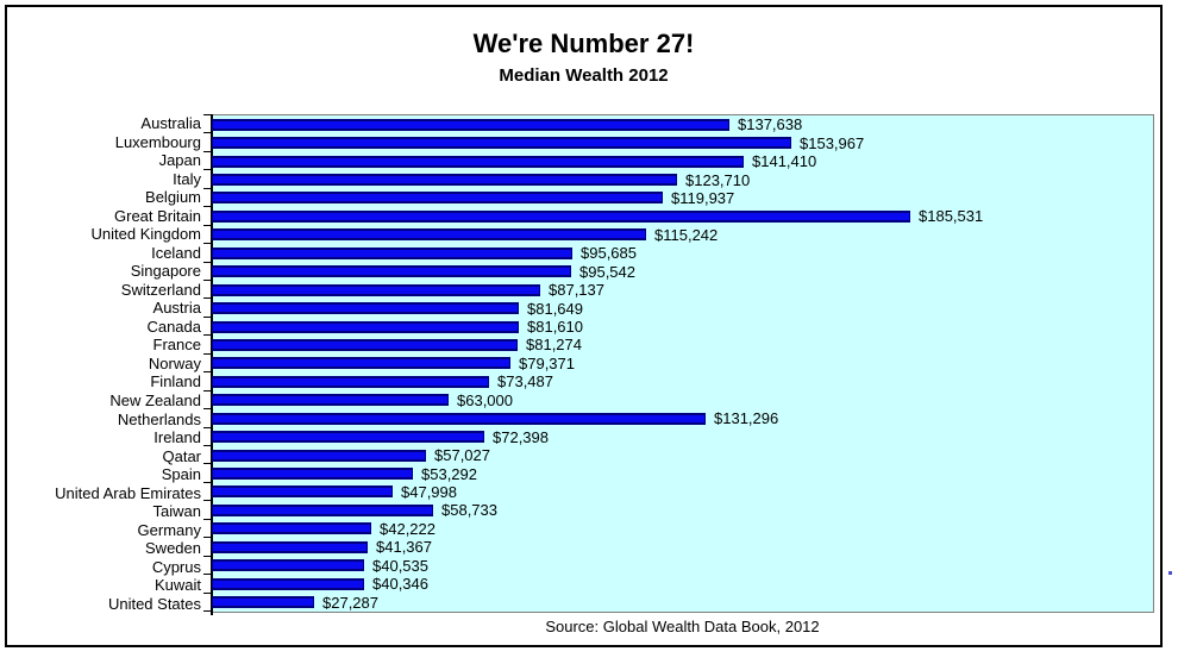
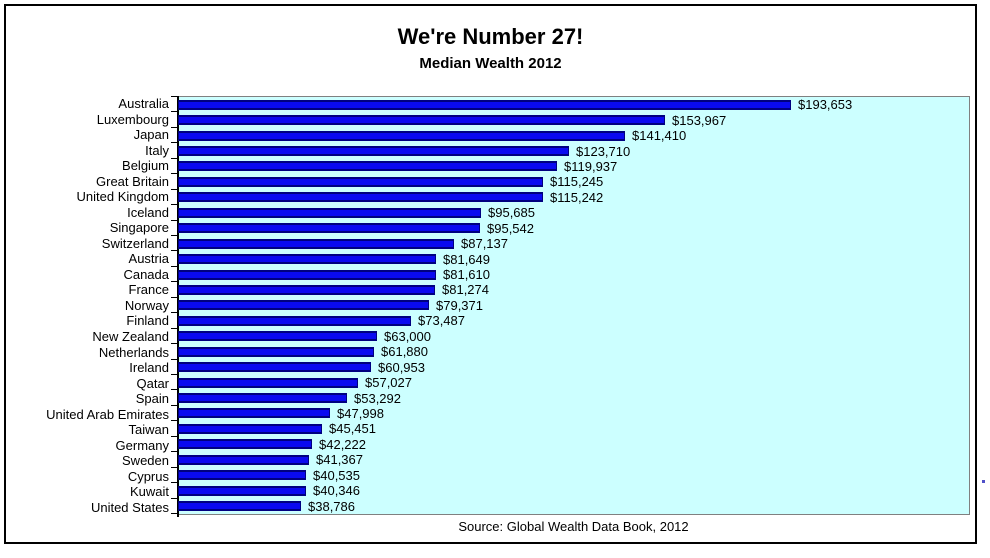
Australia: $137,638 -> $193,653
Great Britain: $185,531 -> $115,245
Netherlands: $131,296 -> $61,880
Ireland: $72,398 -> $60,953
Taiwan: $58,733 -> $45,451
United States: $27,287 -> $38,786
